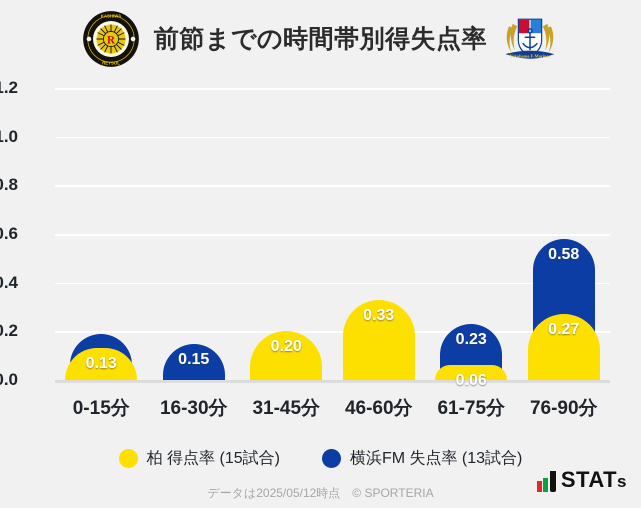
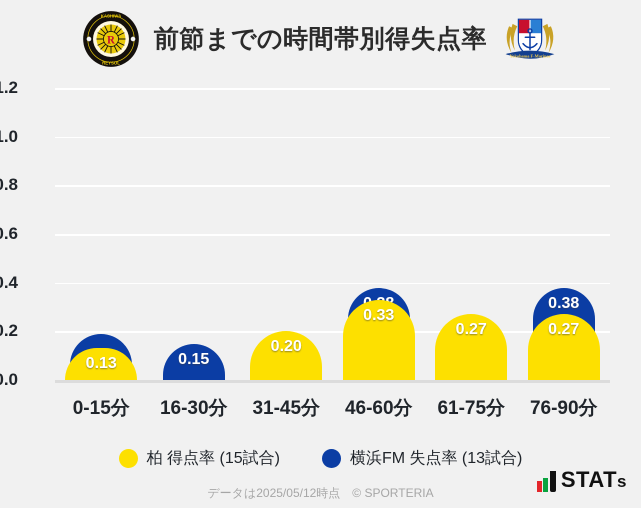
横浜FM 失点率 (13試合)/46-60分: 0.26 -> 0.38
柏 得点率 (15試合)/61-75分: 0.06 -> 0.27
横浜FM 失点率 (13試合)/76-90分: 0.58 -> 0.38
